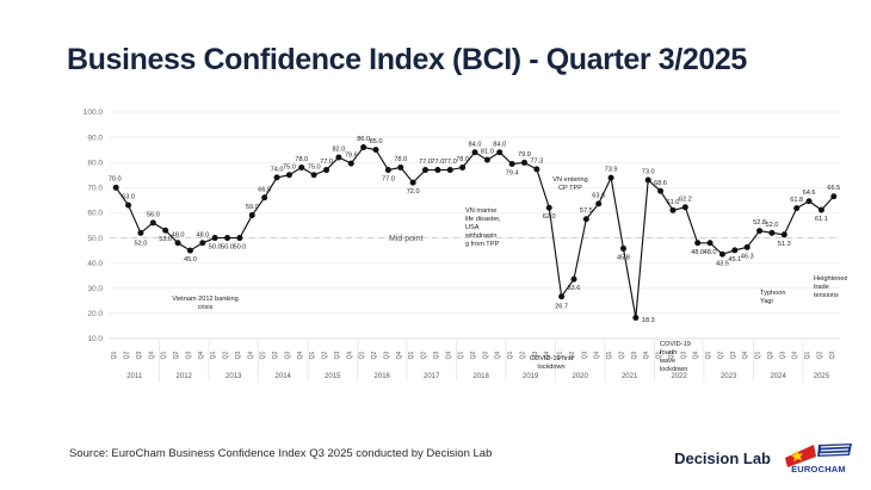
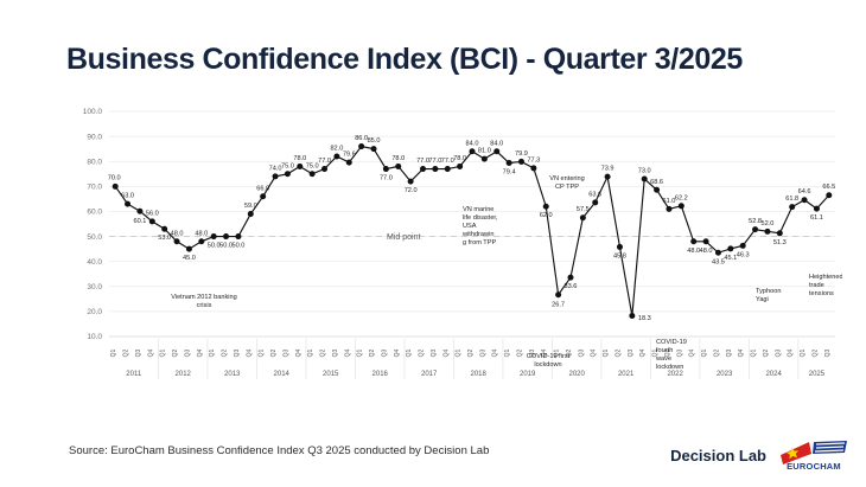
Q3 2011: 52.0 -> 60.1
